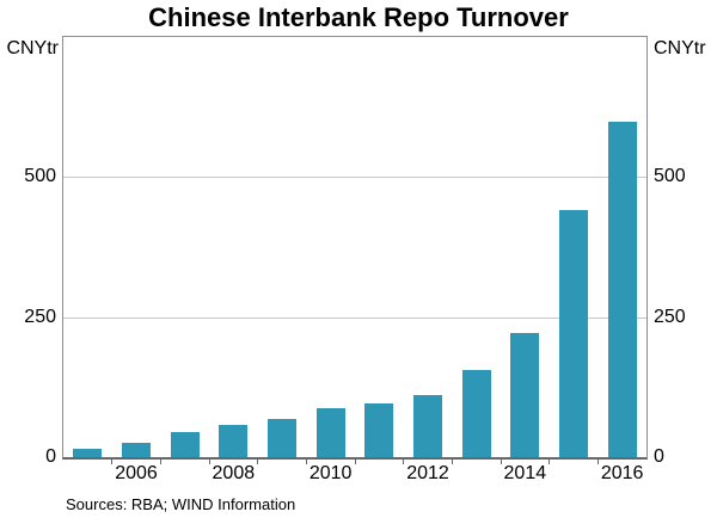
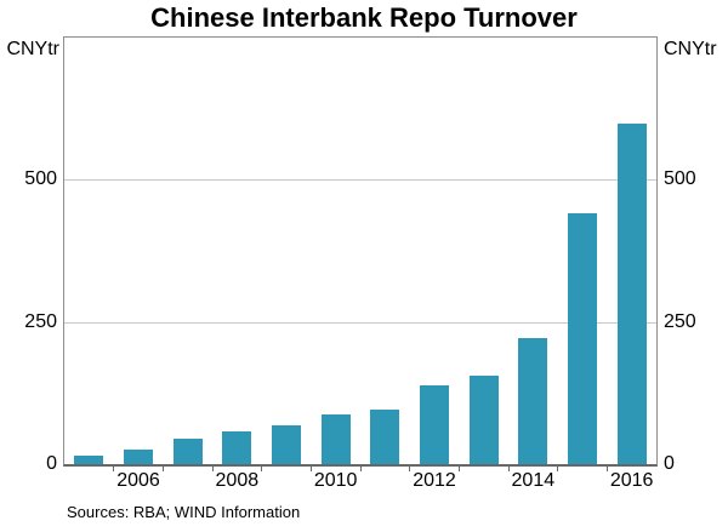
2012: 110 -> 140
